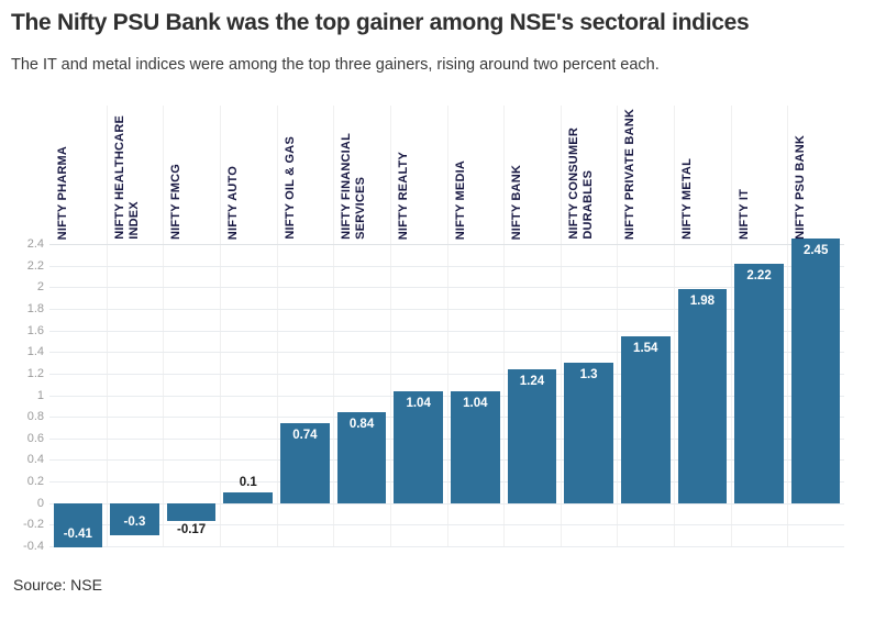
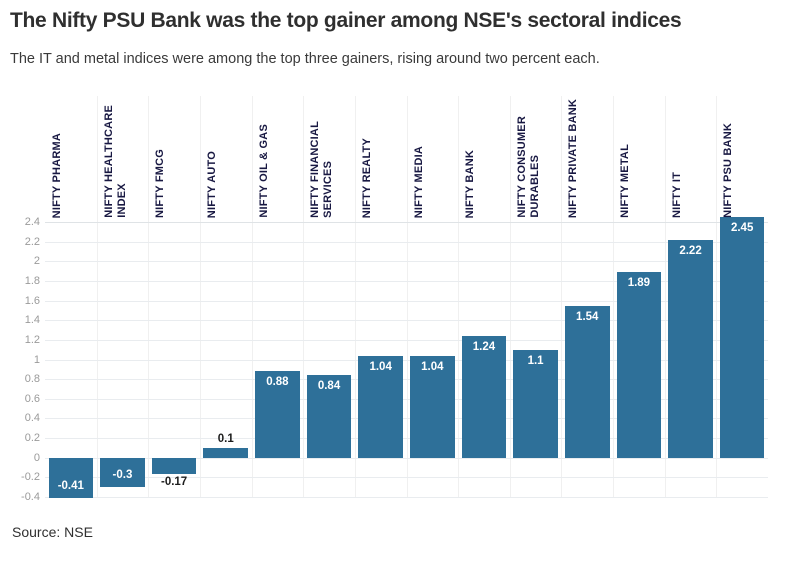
NIFTY OIL & GAS: 0.74 -> 0.88
NIFTY CONSUMER DURABLES: 1.3 -> 1.1
NIFTY METAL: 1.98 -> 1.89
